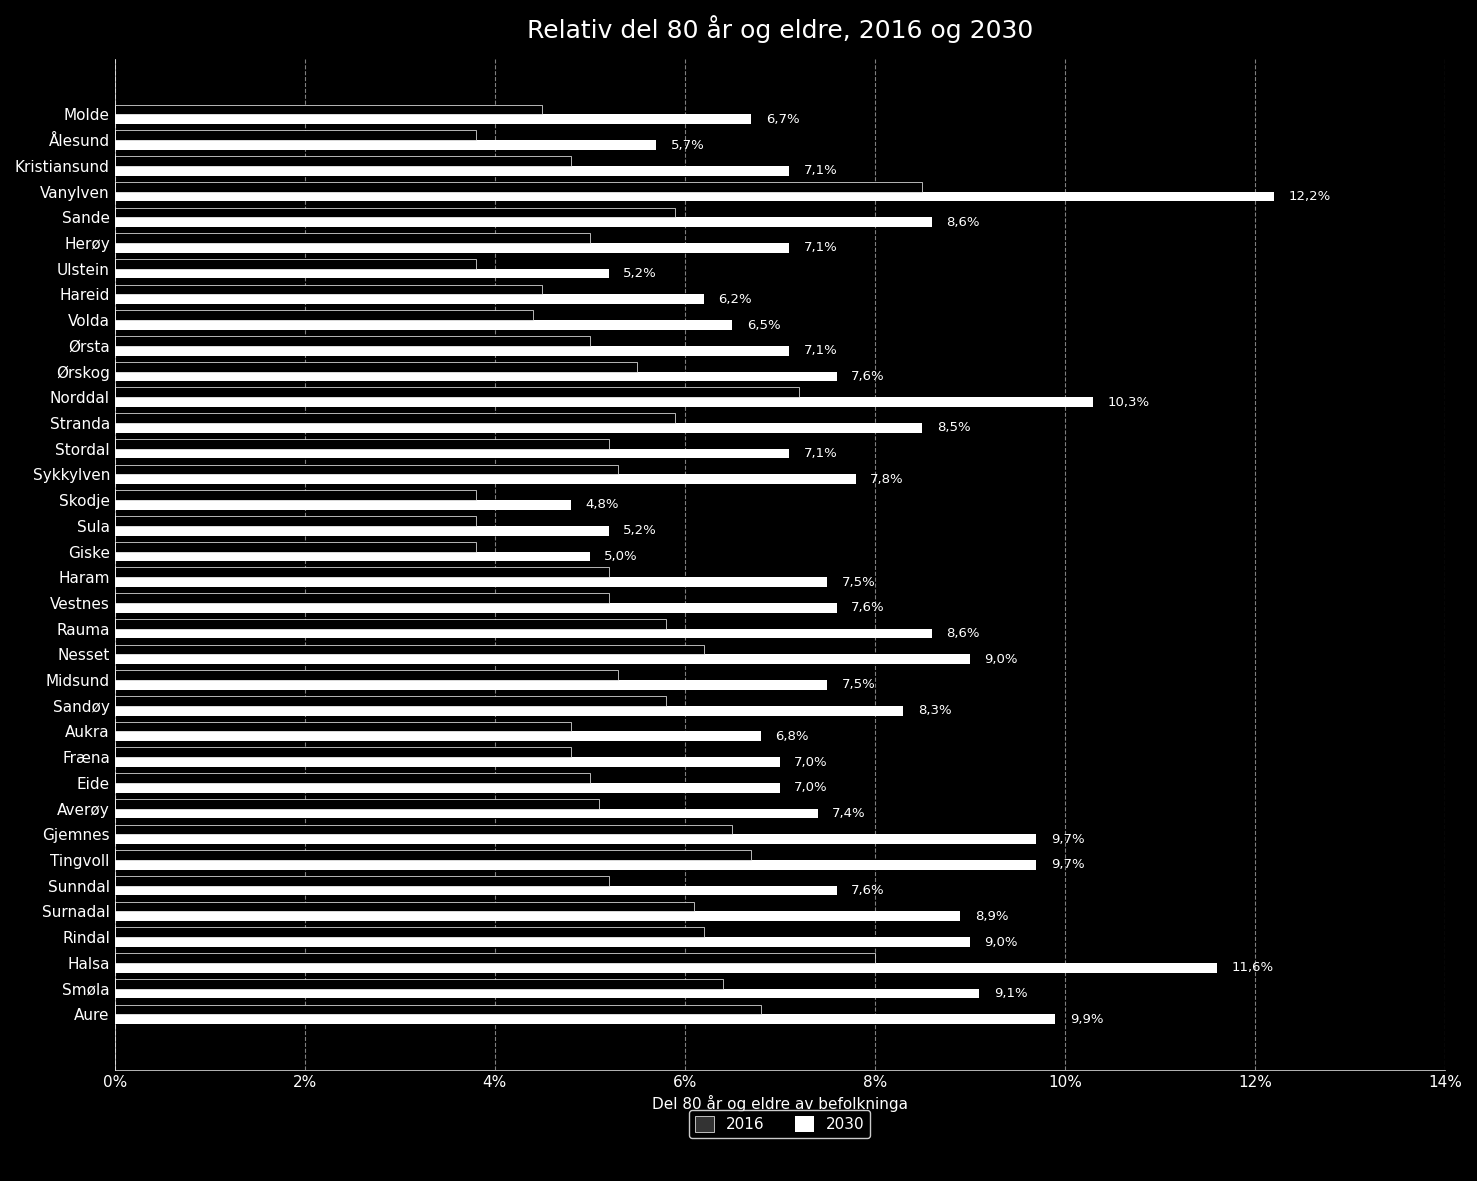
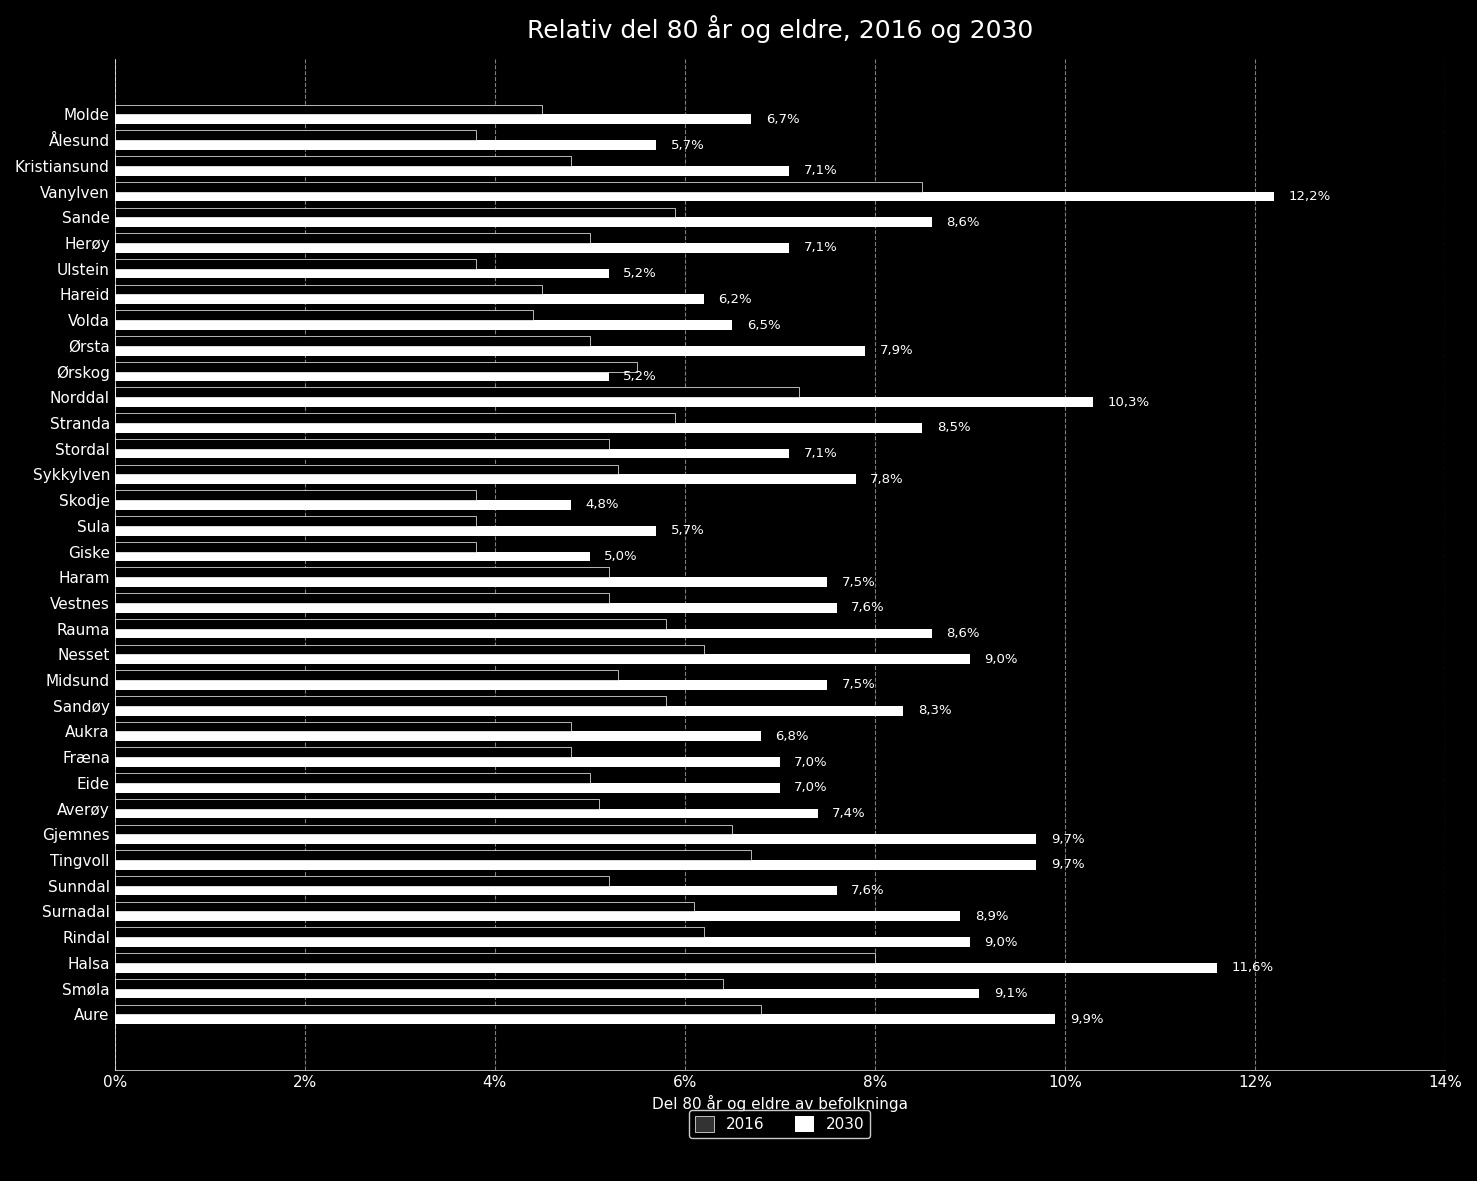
2030/Ørsta: 7,1% -> 7,9%
2030/Ørskog: 7,6% -> 5,2%
2030/Sula: 5,2% -> 5,7%
